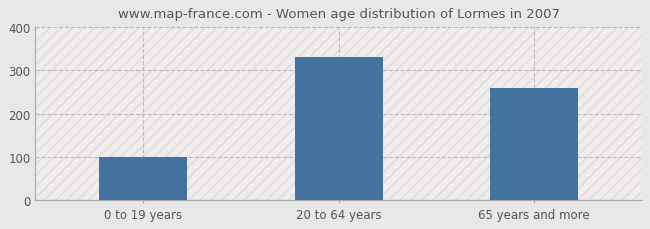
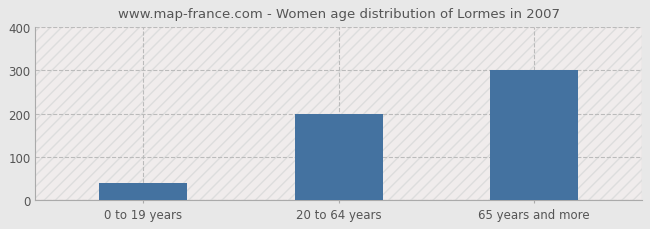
0 to 19 years: 100 -> 40
20 to 64 years: 330 -> 200
65 years and more: 260 -> 300
